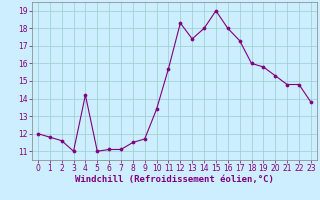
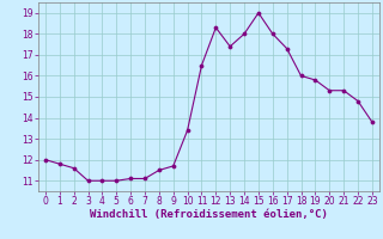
4: 14.2 -> 11.0
11: 15.7 -> 16.5
21: 14.8 -> 15.3
